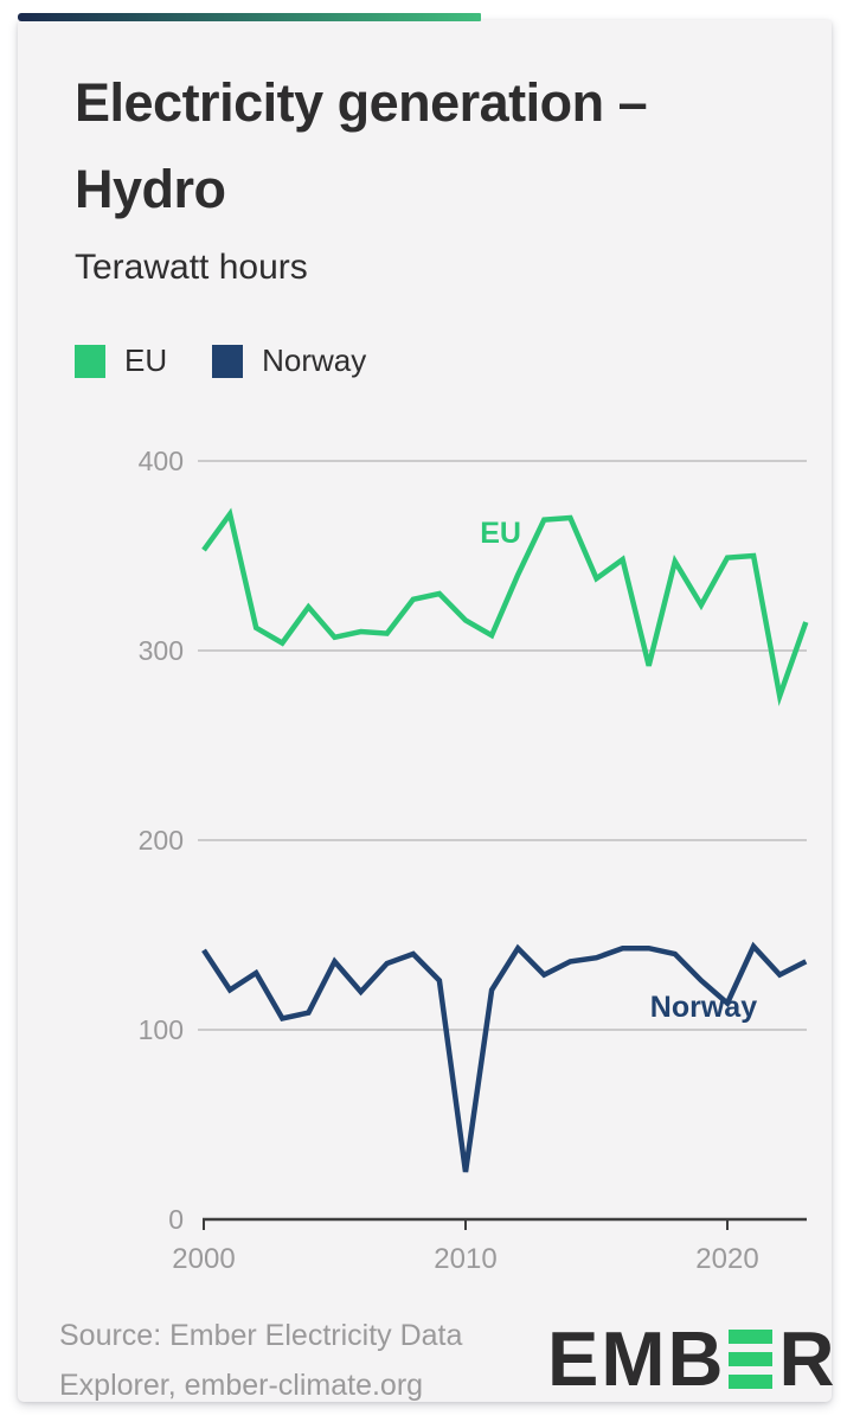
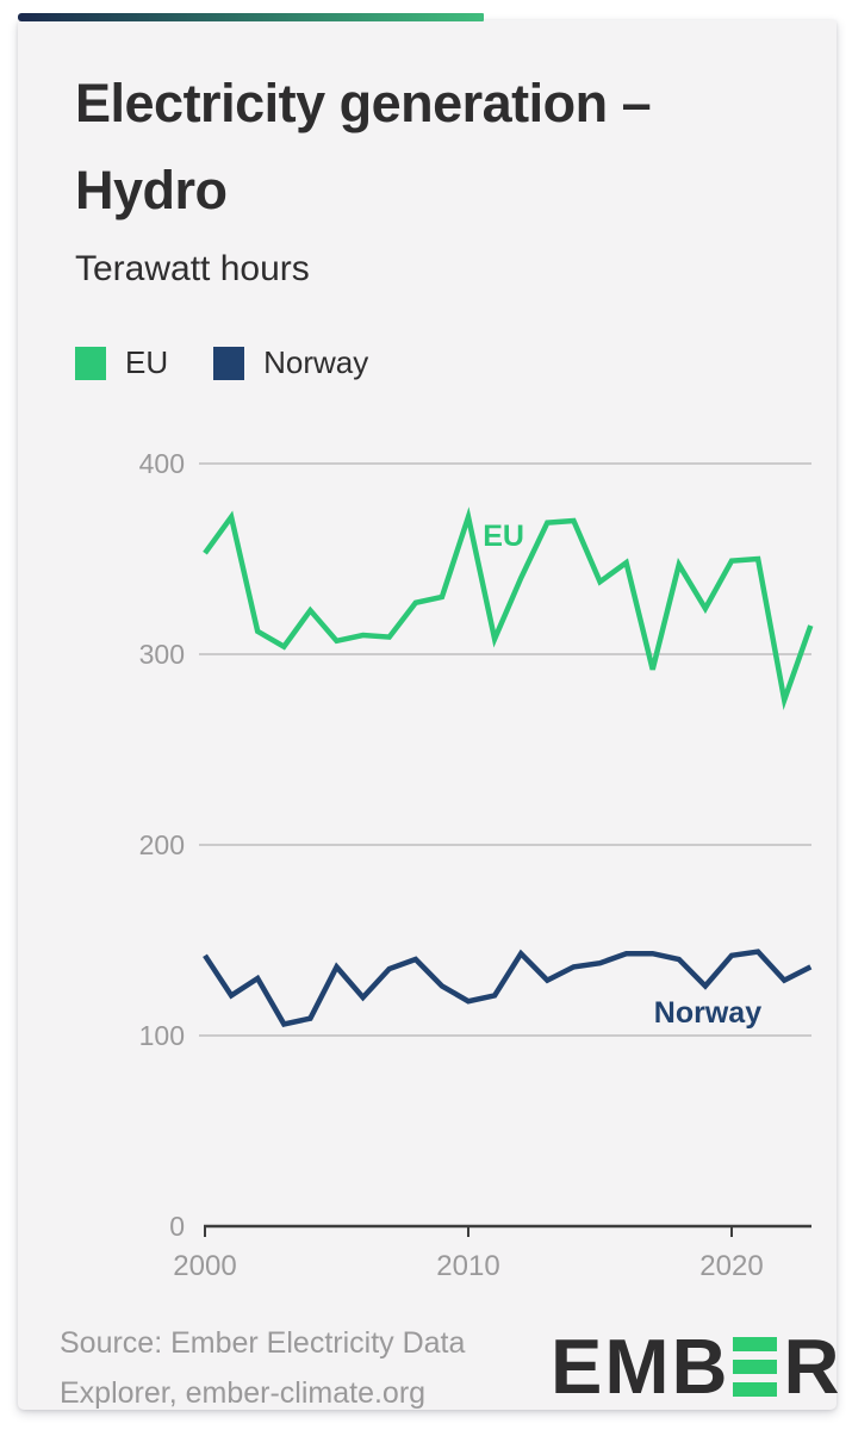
EU/2010: 316 -> 372
Norway/2010: 25 -> 118
Norway/2020: 114 -> 142
